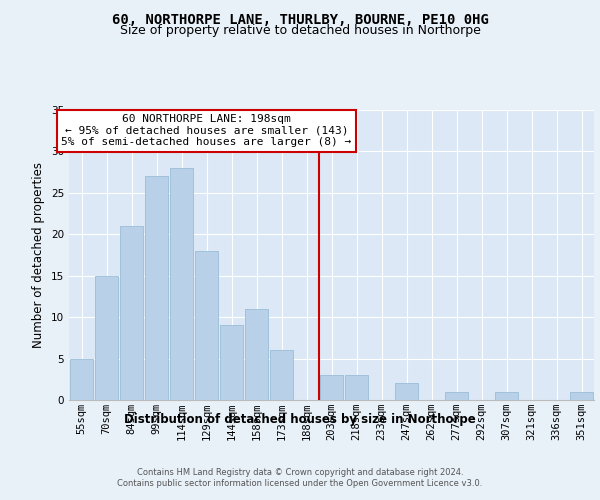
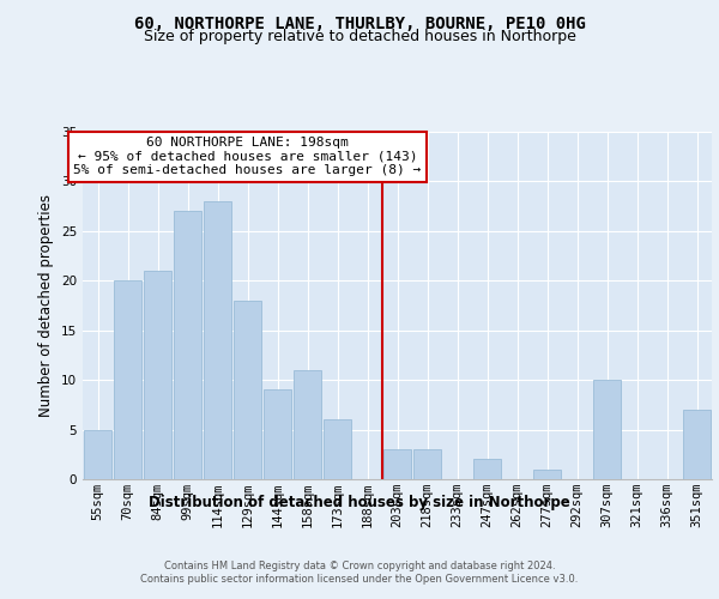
70sqm: 15 -> 20
307sqm: 1 -> 10
351sqm: 1 -> 7
